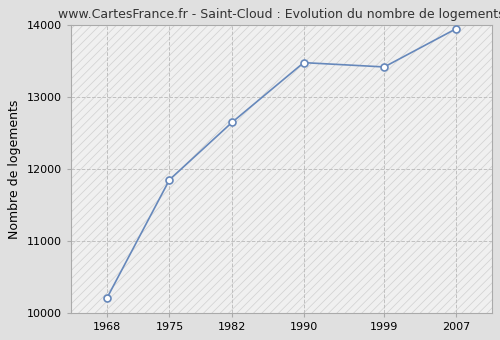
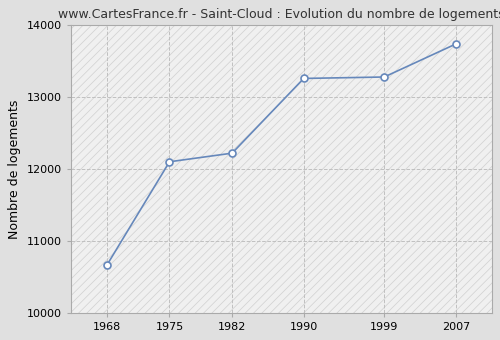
1968: 10200 -> 10660
1975: 11850 -> 12100
1982: 12650 -> 12220
1990: 13480 -> 13260
1999: 13420 -> 13280
2007: 13950 -> 13740
